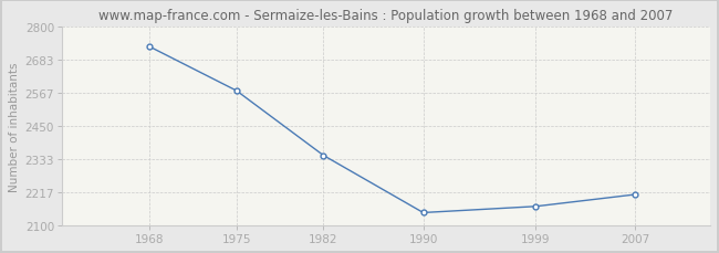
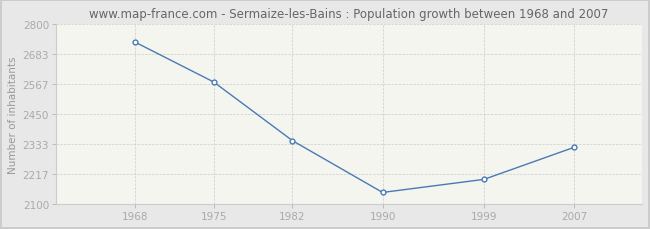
1999: 2166 -> 2195
2007: 2208 -> 2320
